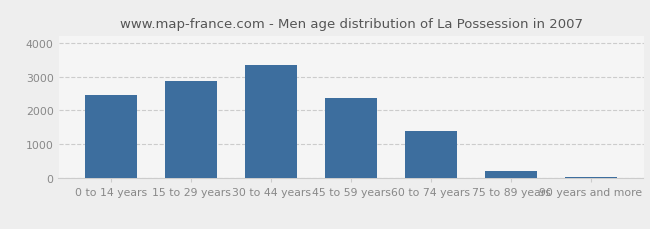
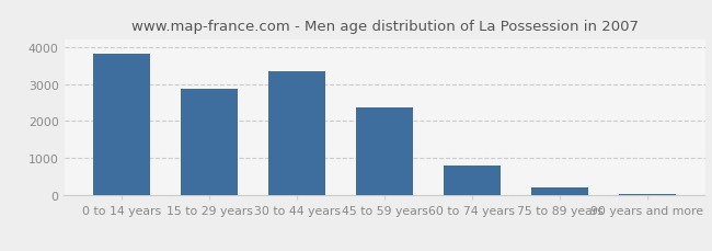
0 to 14 years: 2450 -> 3800
60 to 74 years: 1400 -> 820
